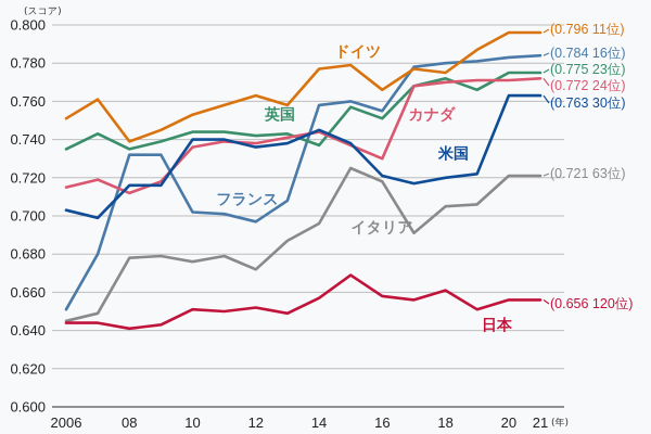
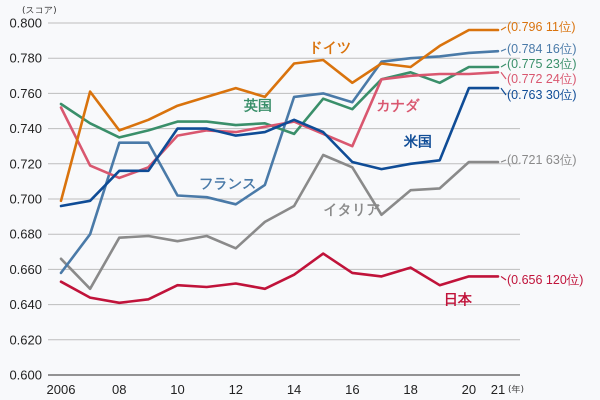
ドイツ/2006: 0.751 -> 0.699
フランス/2006: 0.651 -> 0.658
英国/2006: 0.735 -> 0.754
カナダ/2006: 0.715 -> 0.752
米国/2006: 0.703 -> 0.696
イタリア/2006: 0.645 -> 0.666
日本/2006: 0.644 -> 0.653
